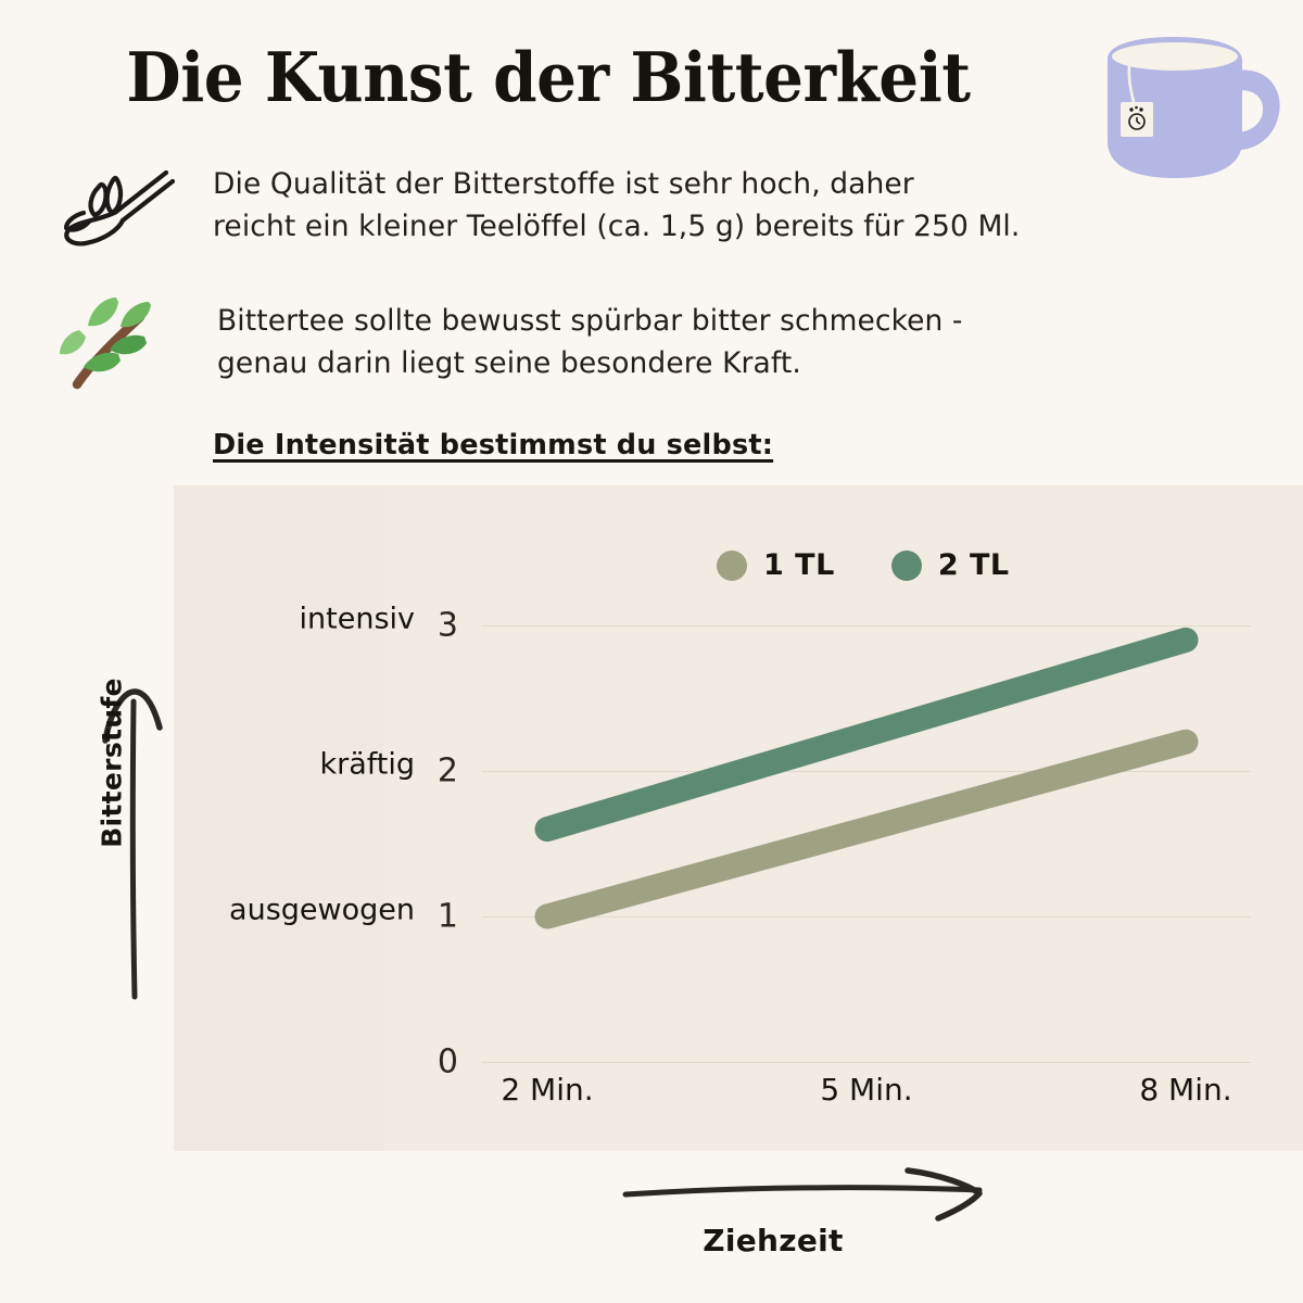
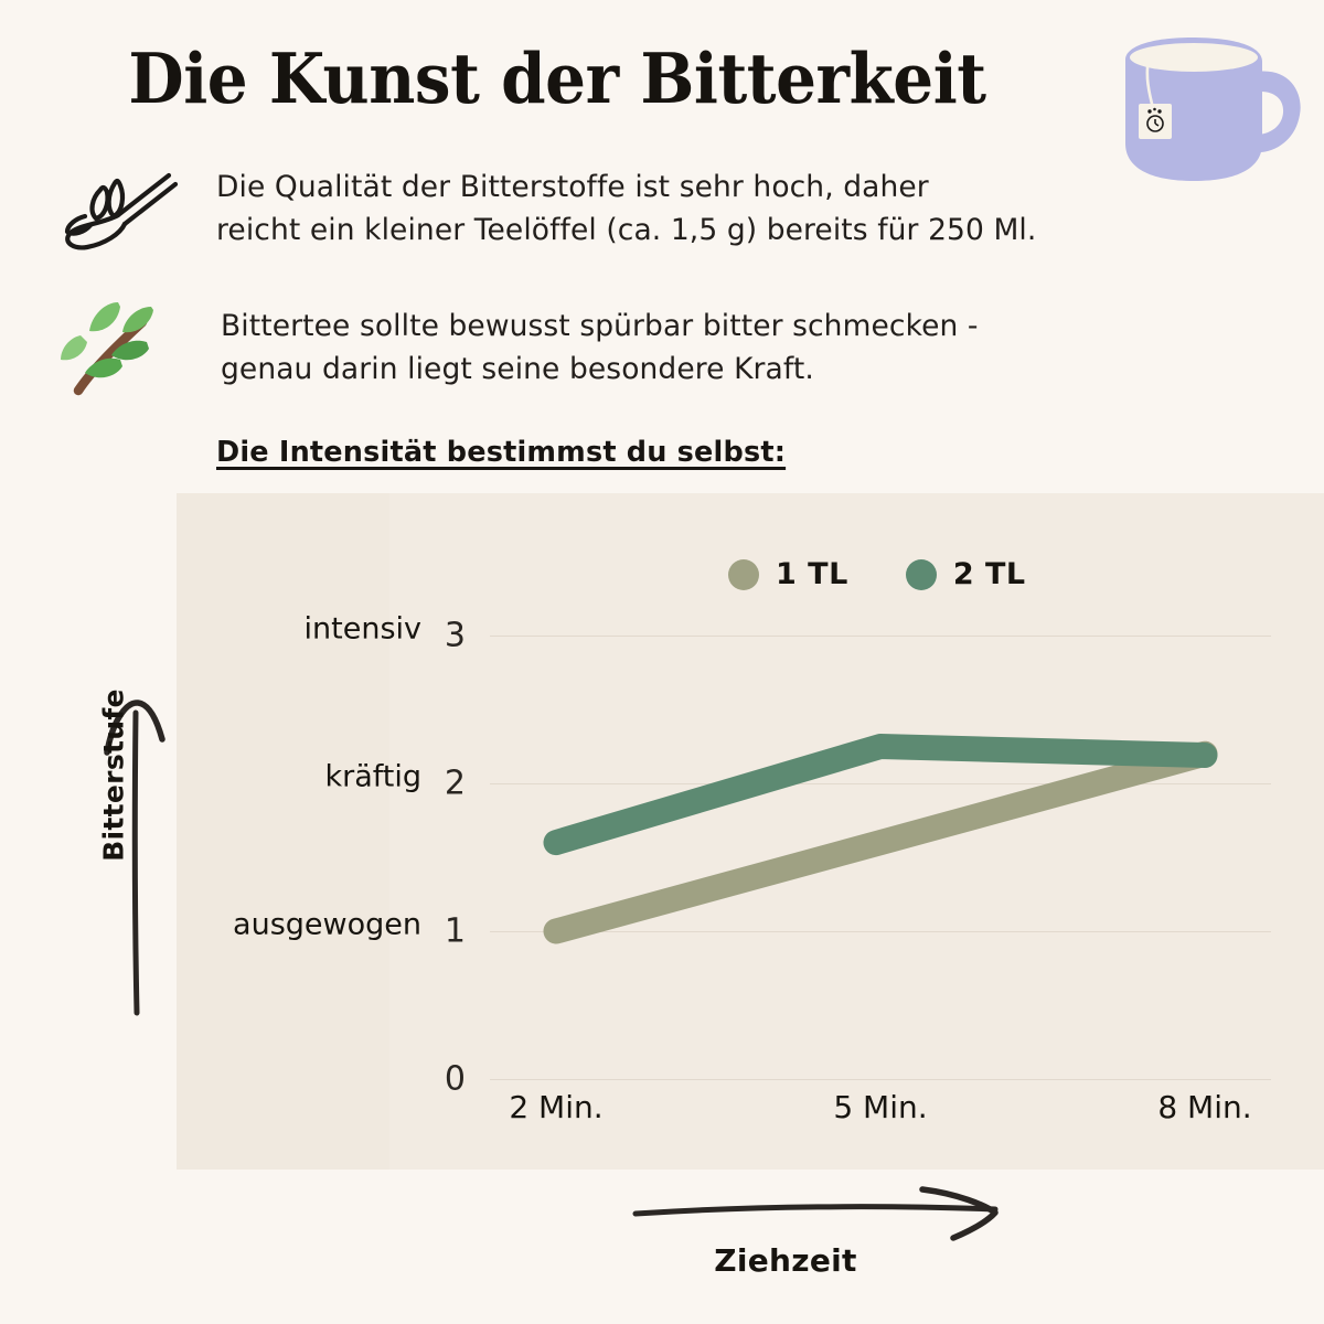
2 TL/8 Min.: 2.90 -> 2.19
